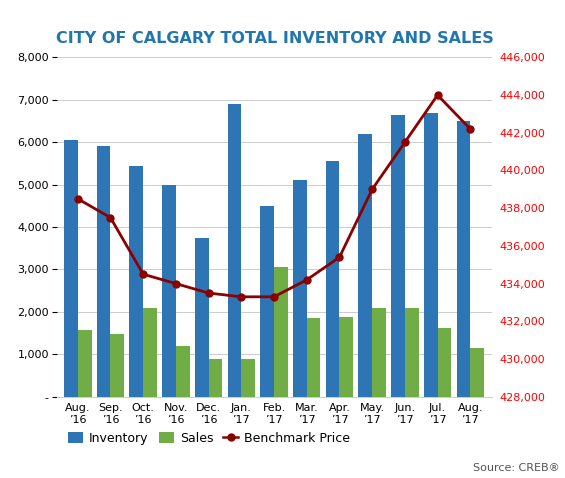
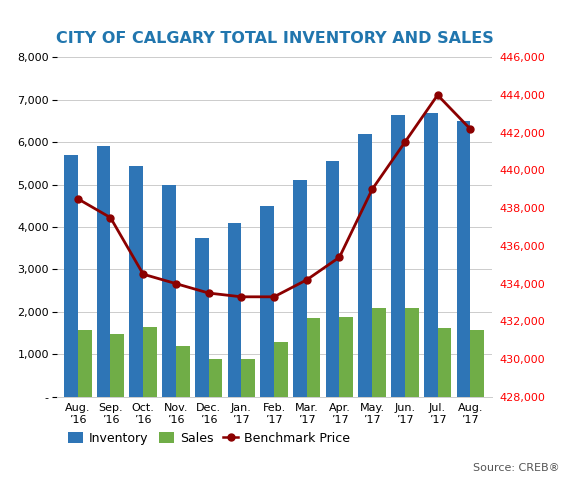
Inventory/Aug. ’16: 6,050 -> 5,700
Sales/Oct. ’16: 2,100 -> 1,650
Inventory/Jan. ’17: 6,900 -> 4,100
Sales/Feb. ’17: 3,050 -> 1,300
Sales/Aug. ’17: 1,150 -> 1,580
